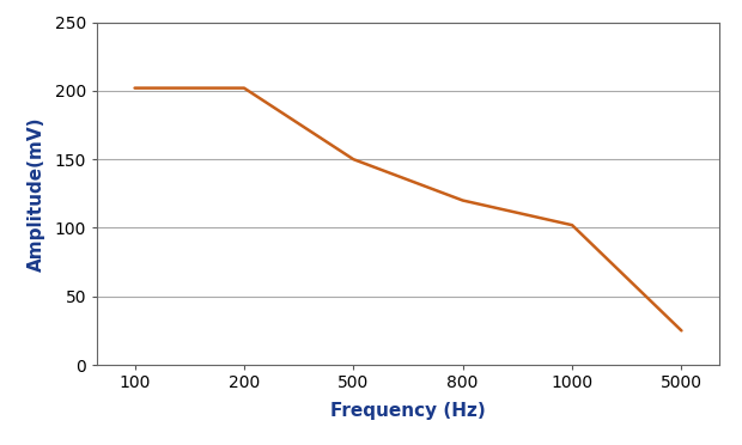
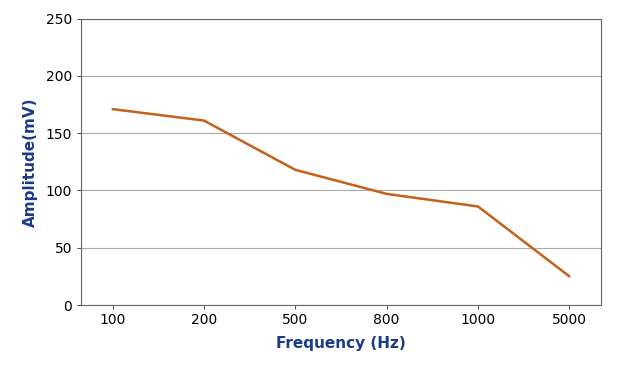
100: 202 -> 171
200: 202 -> 161
500: 150 -> 118
800: 120 -> 97
1000: 102 -> 86
